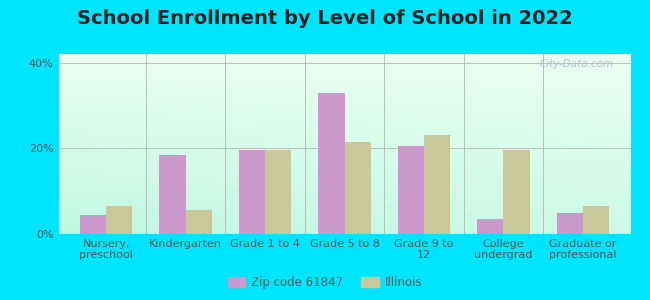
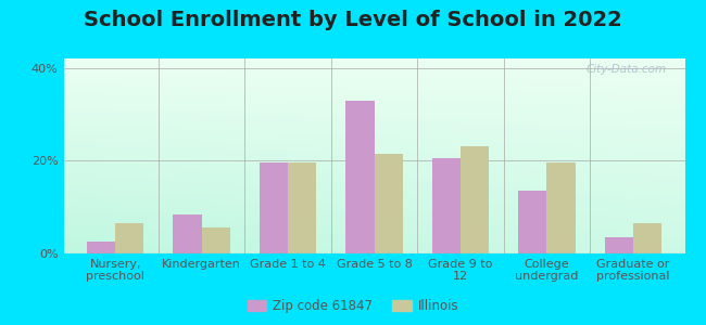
Zip code 61847/Nursery, preschool: 4.5% -> 2.5%
Zip code 61847/Kindergarten: 18.5% -> 8.5%
Zip code 61847/College undergrad: 3.5% -> 13.5%
Zip code 61847/Graduate or professional: 5.0% -> 3.5%
